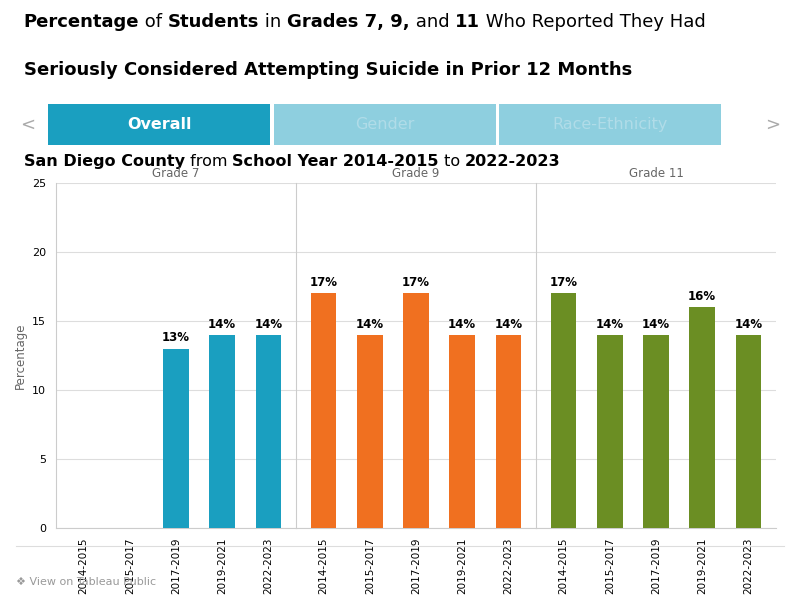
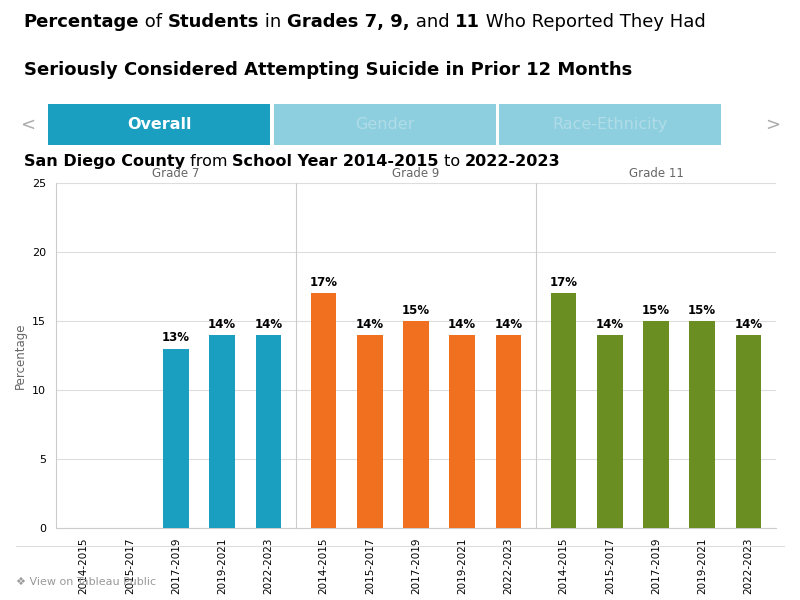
Grade 9/2017-2019: 17% -> 15%
Grade 11/2017-2019: 14% -> 15%
Grade 11/2019-2021: 16% -> 15%
